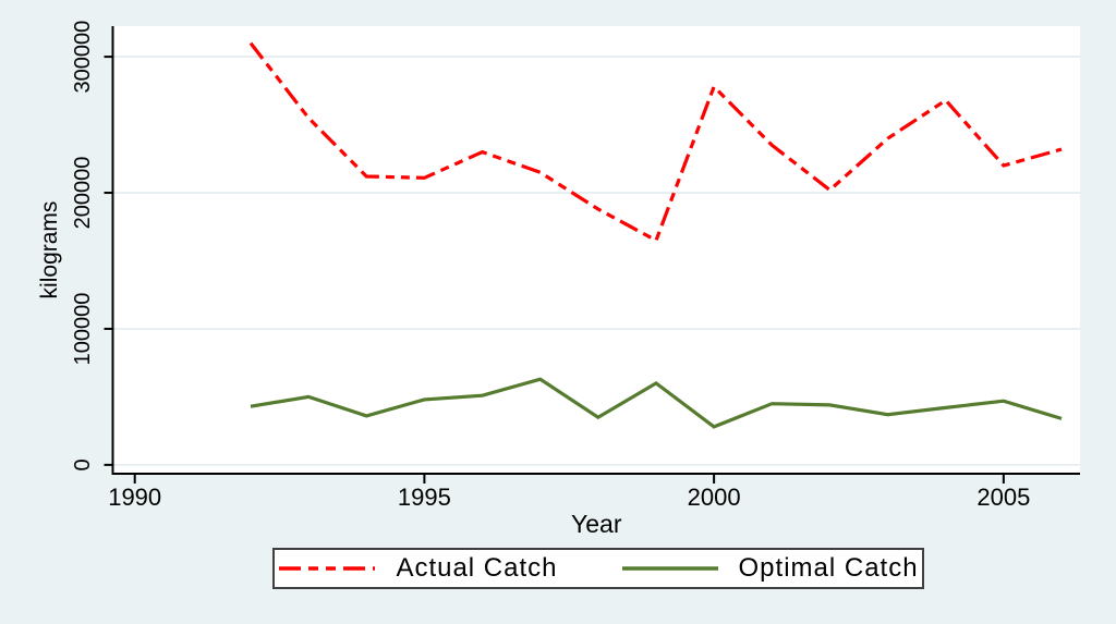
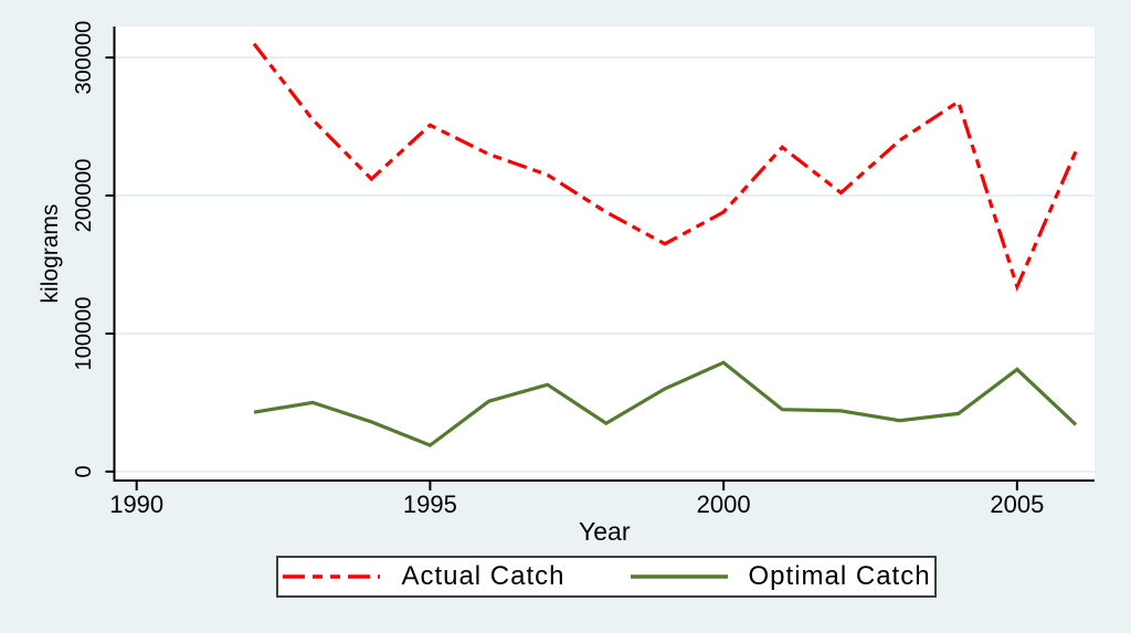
Actual Catch/1995: 211000 -> 251000
Optimal Catch/1995: 48000 -> 19000
Actual Catch/2000: 278000 -> 188000
Optimal Catch/2000: 28000 -> 79000
Actual Catch/2005: 220000 -> 134000
Optimal Catch/2005: 47000 -> 74000
